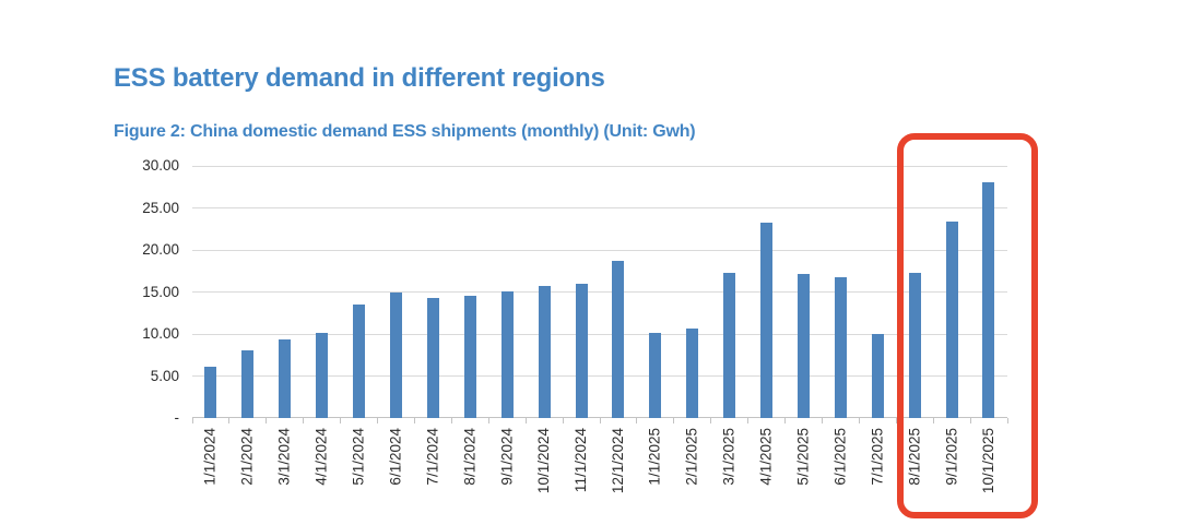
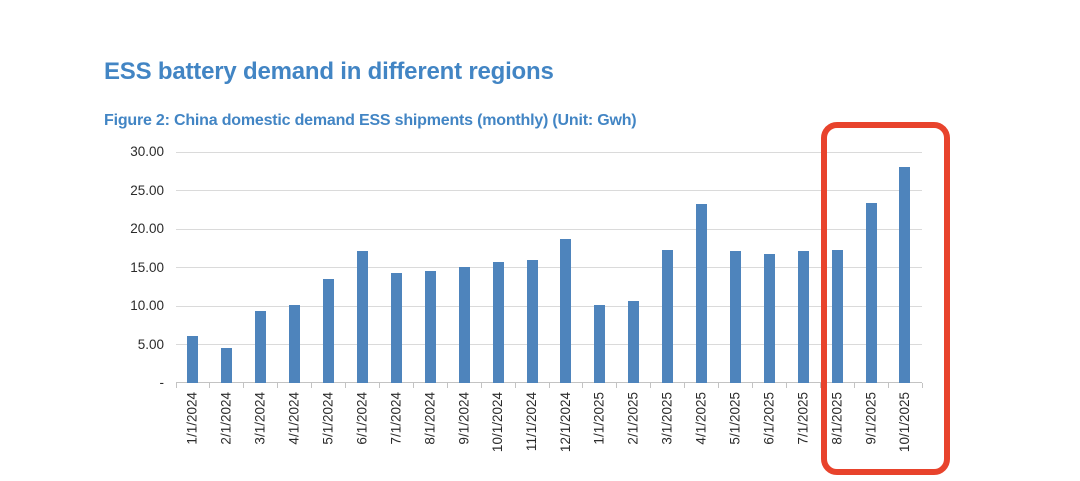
2/1/2024: 8 -> 4
6/1/2024: 15 -> 17
7/1/2025: 10 -> 17
